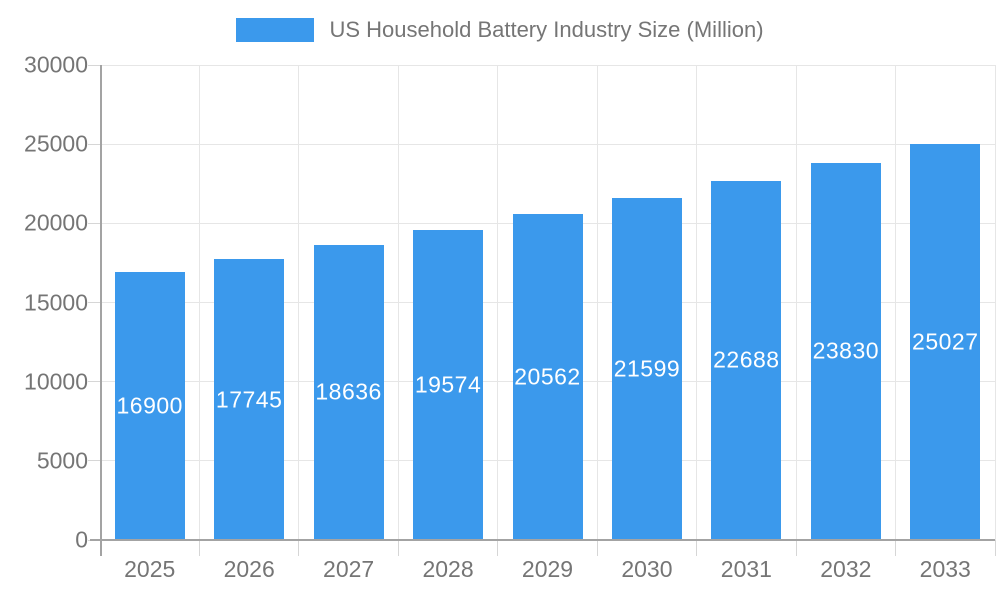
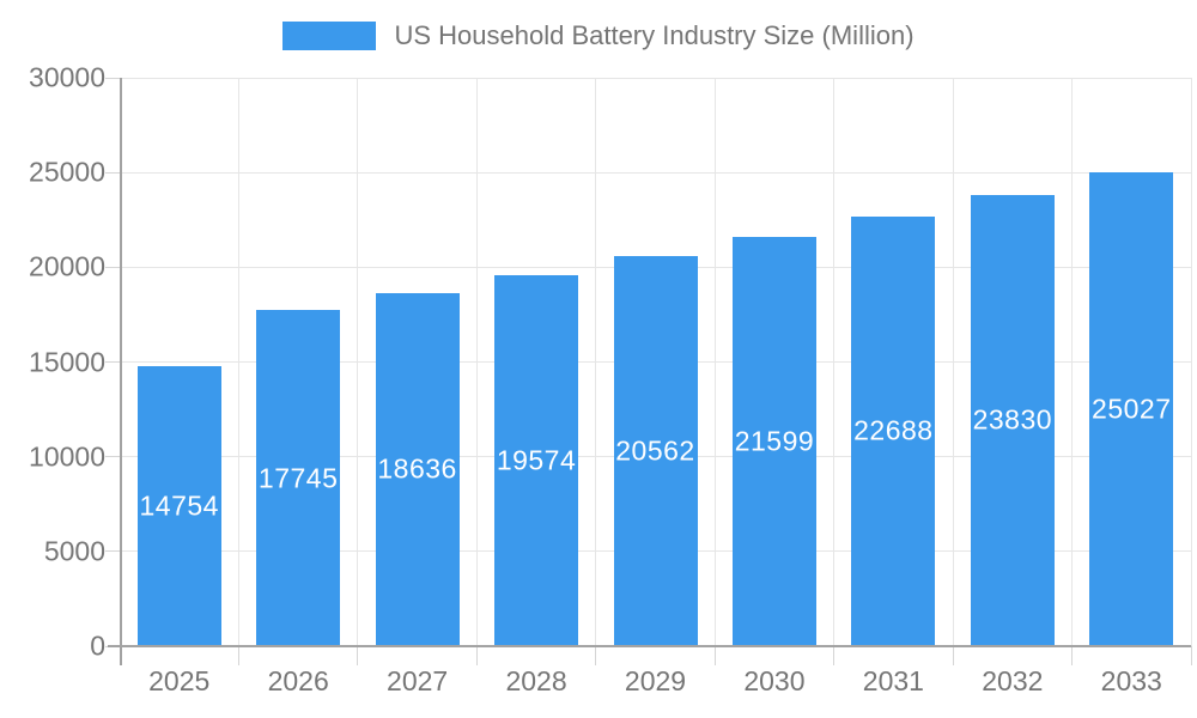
2025: 16900 -> 14754
